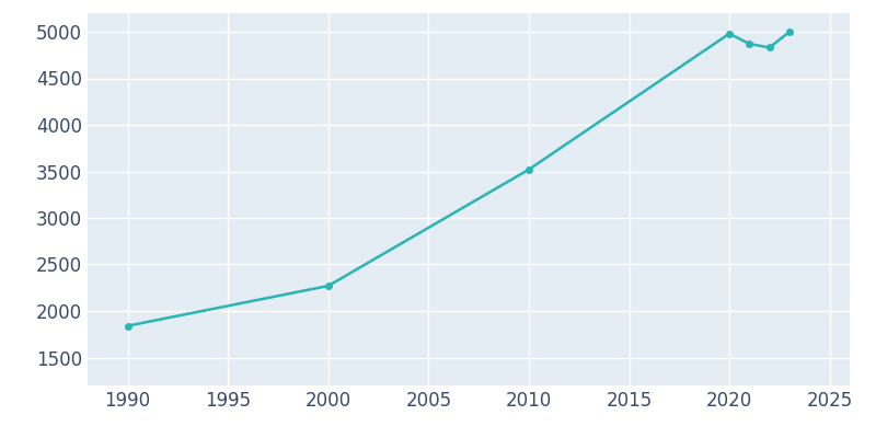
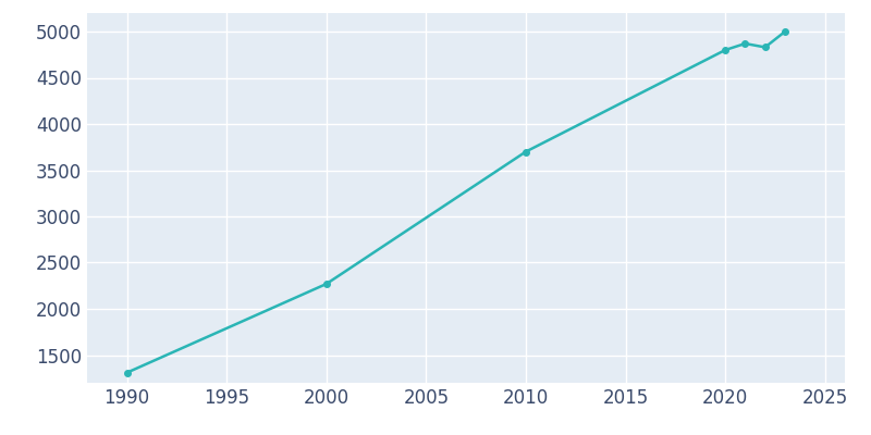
1990: 1840 -> 1310
2010: 3520 -> 3700
2020: 4980 -> 4800
